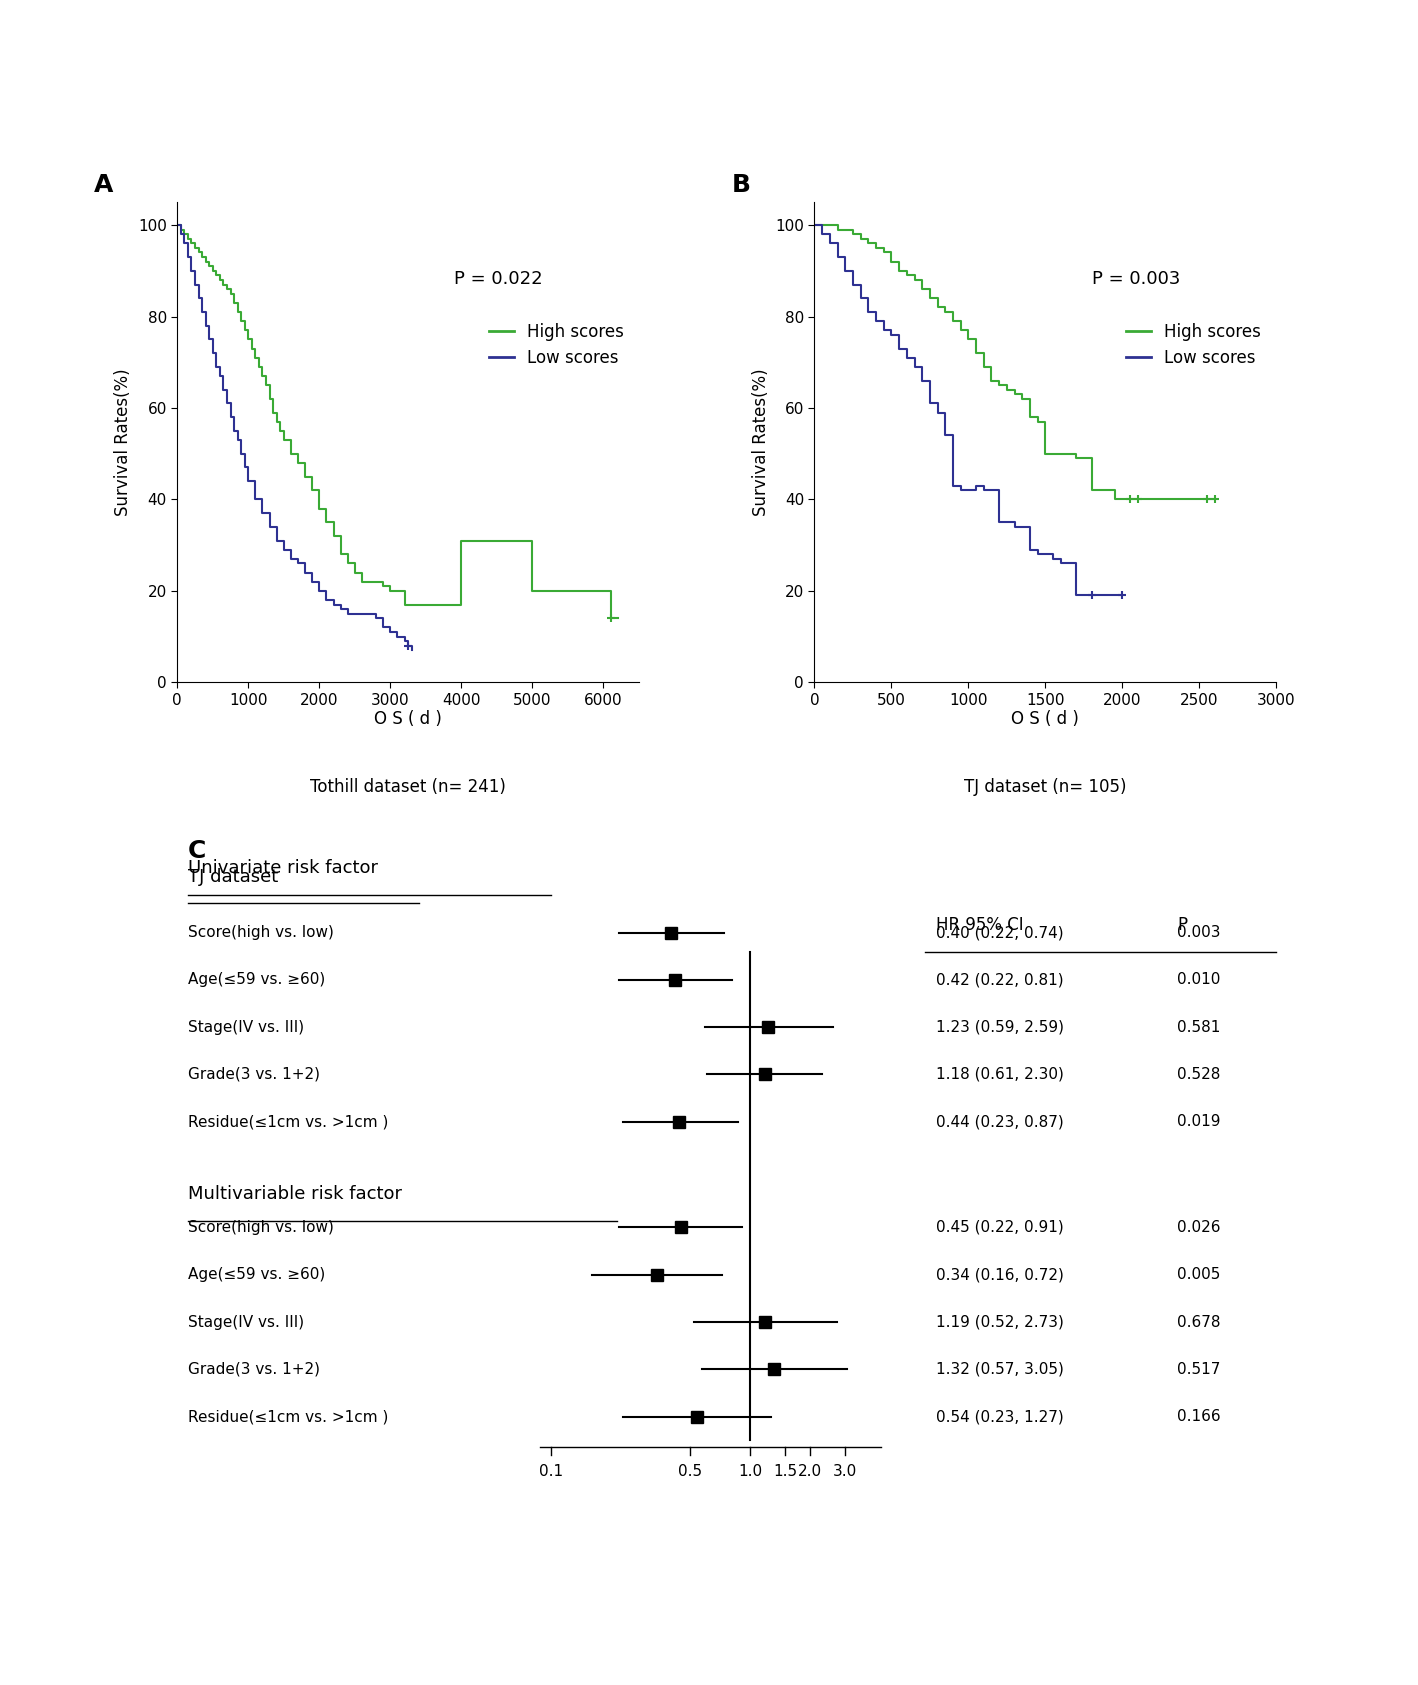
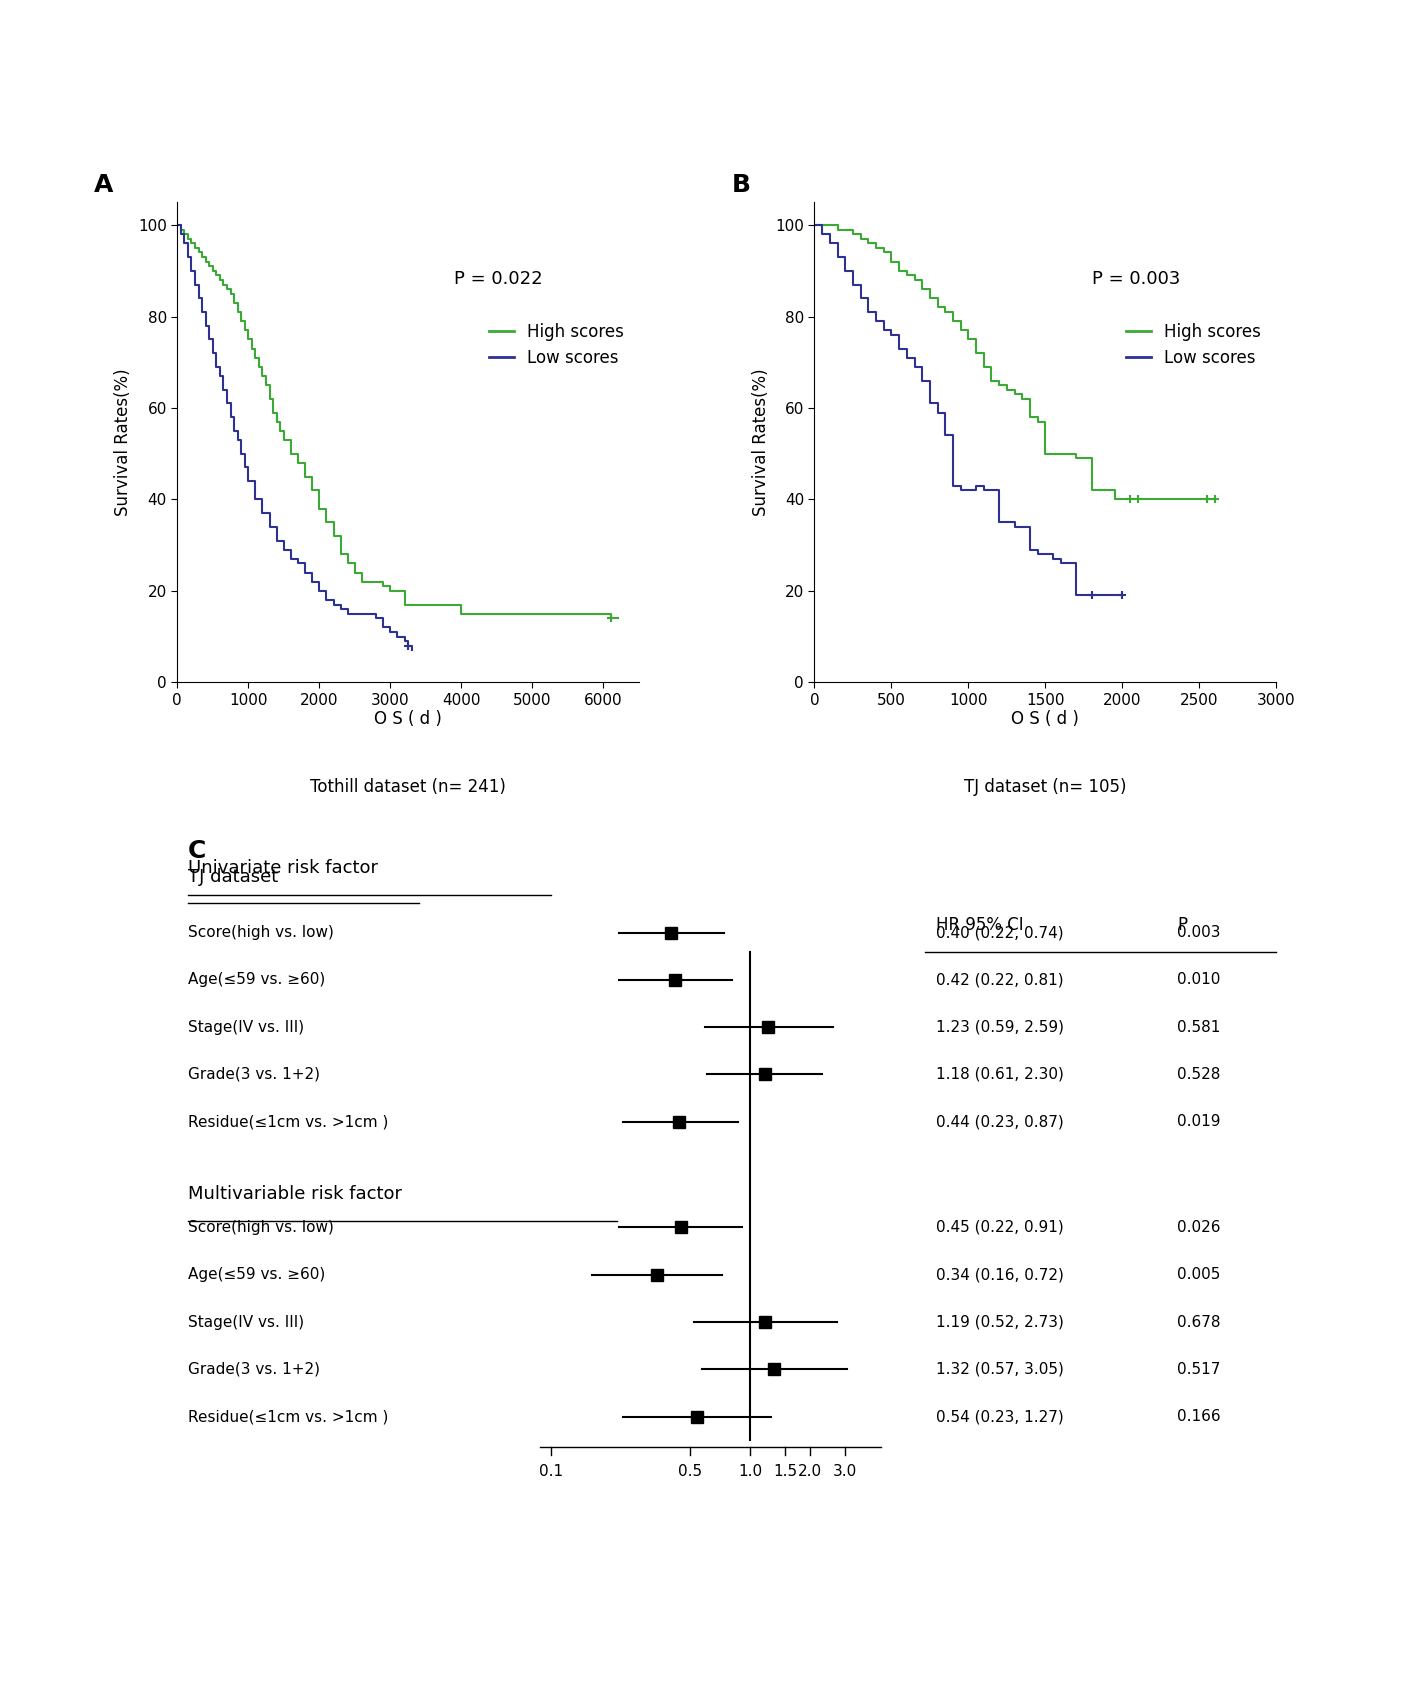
High scores/4000: 31 -> 15
High scores/5000: 20 -> 15
